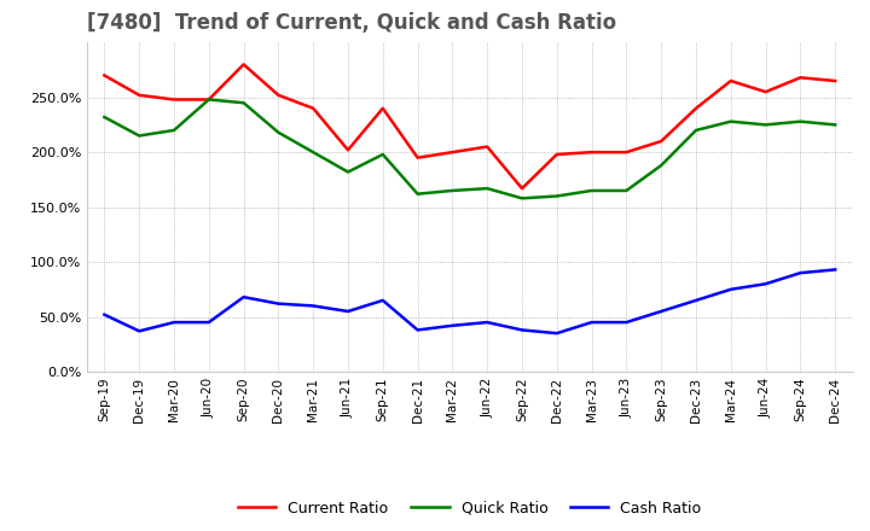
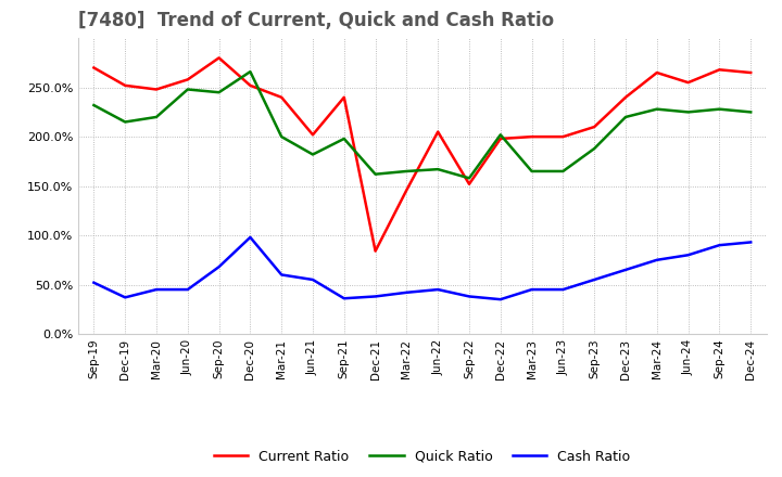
Current Ratio/Jun-20: 248% -> 258%
Quick Ratio/Dec-20: 218% -> 266%
Cash Ratio/Dec-20: 62% -> 98%
Cash Ratio/Sep-21: 65% -> 36%
Current Ratio/Dec-21: 195% -> 84%
Current Ratio/Mar-22: 200% -> 146%
Current Ratio/Sep-22: 167% -> 152%
Quick Ratio/Dec-22: 160% -> 202%
